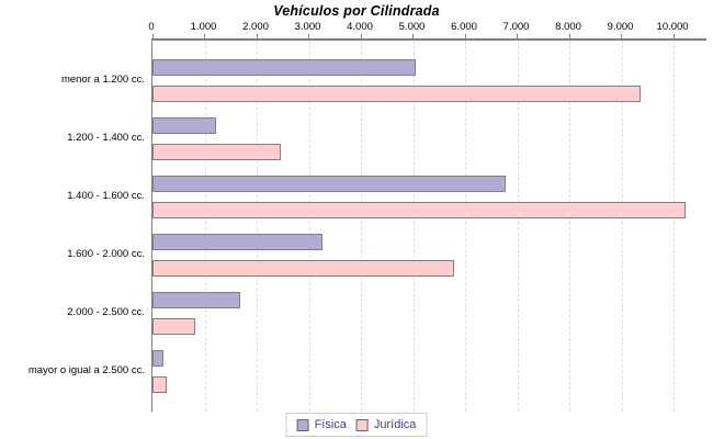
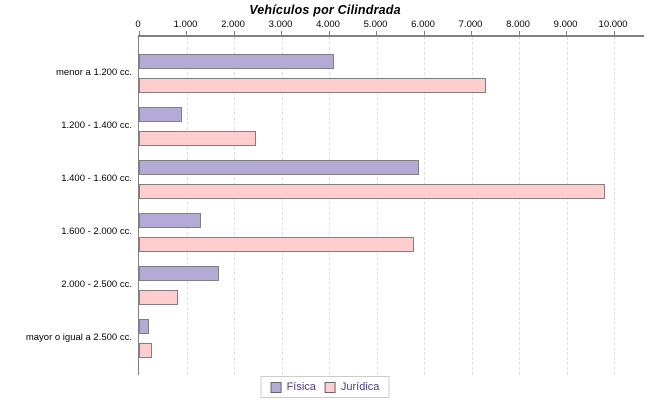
Física/menor a 1.200 cc.: 5000 -> 4100
Jurídica/menor a 1.200 cc.: 9400 -> 7300
Física/1.200 - 1.400 cc.: 1200 -> 900
Física/1.400 - 1.600 cc.: 6800 -> 5900
Jurídica/1.400 - 1.600 cc.: 10200 -> 9800
Física/1.600 - 2.000 cc.: 3300 -> 1300
